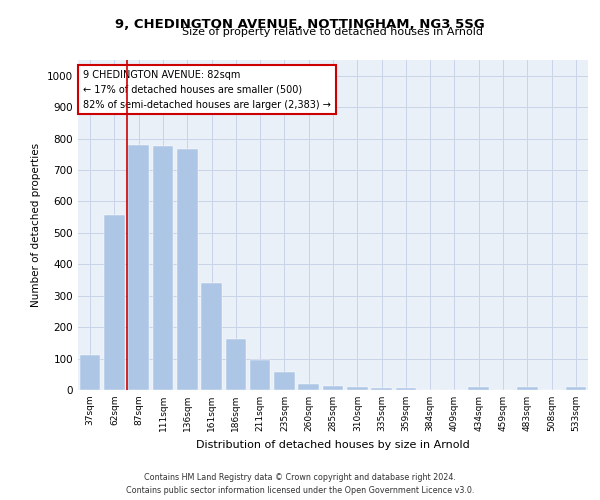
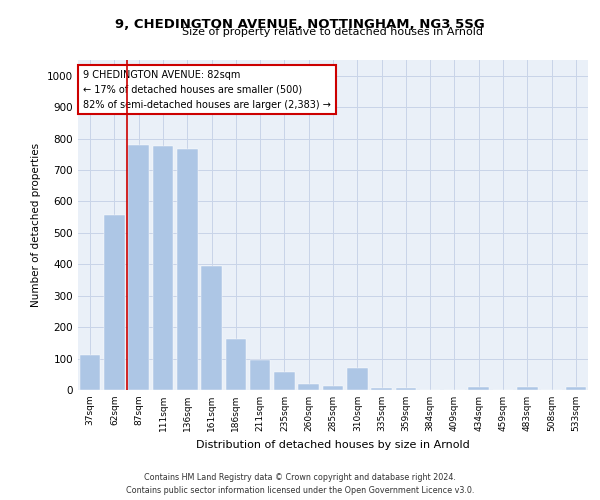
161sqm: 342 -> 395
310sqm: 10 -> 70
